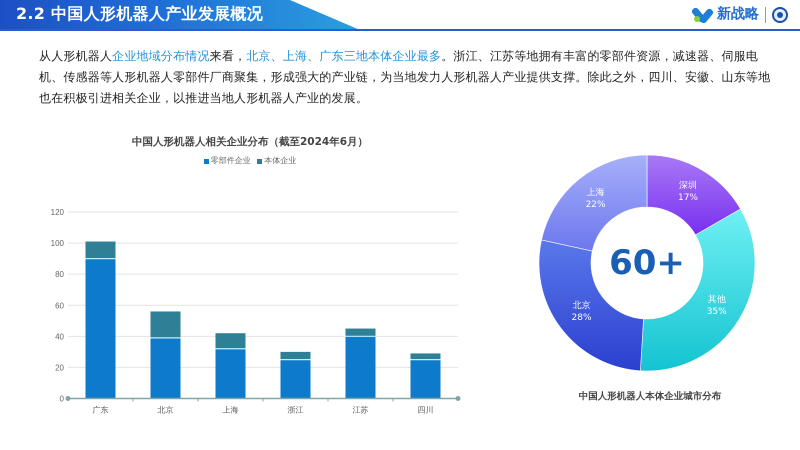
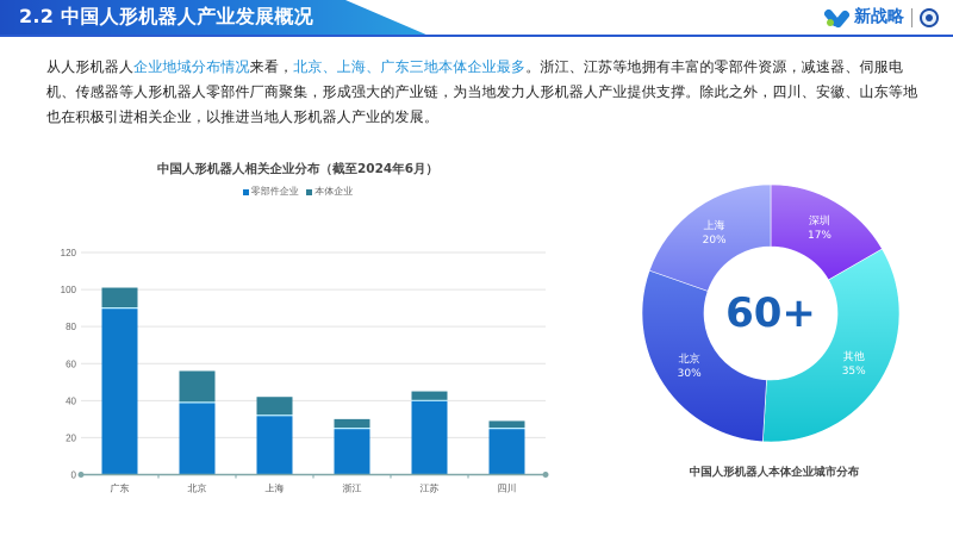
中国人形机器人本体企业城市分布/北京: 28% -> 30%
中国人形机器人本体企业城市分布/上海: 22% -> 20%
